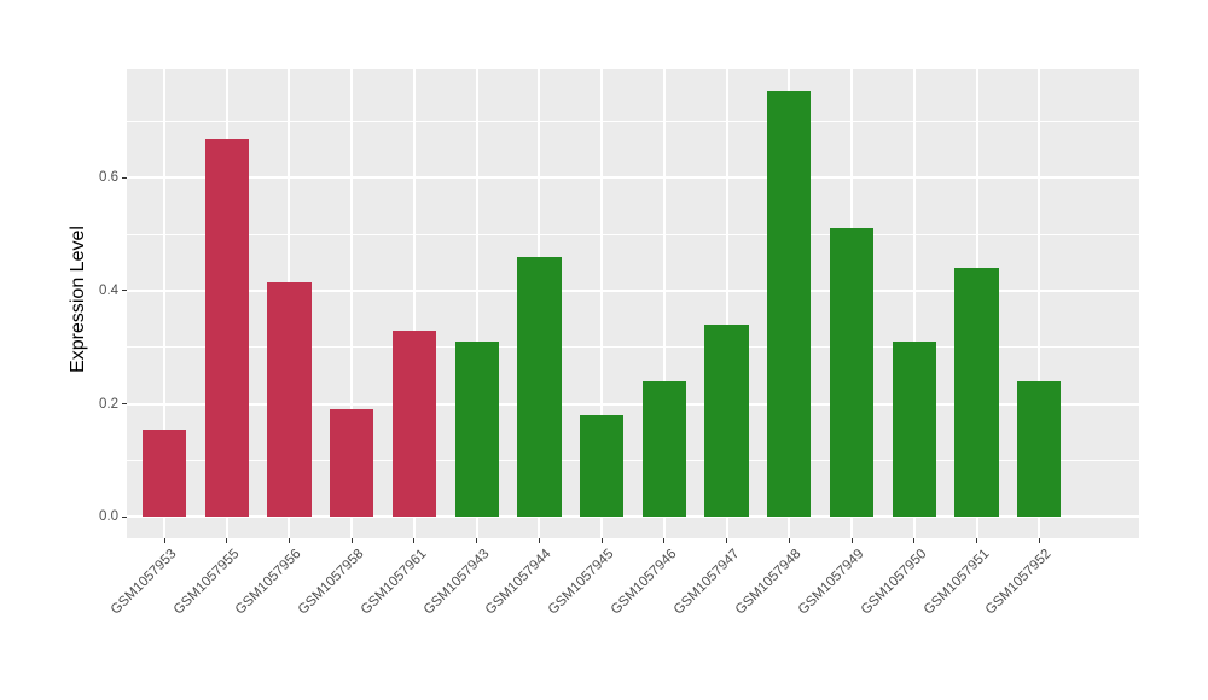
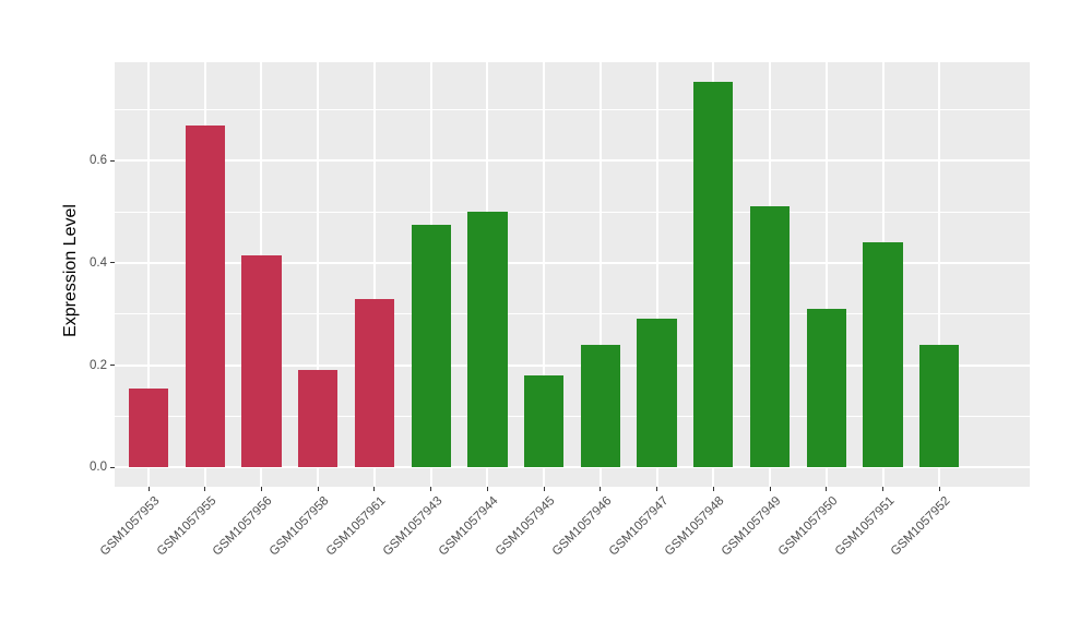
GSM1057943: 0.31 -> 0.47
GSM1057944: 0.46 -> 0.50
GSM1057947: 0.34 -> 0.29
